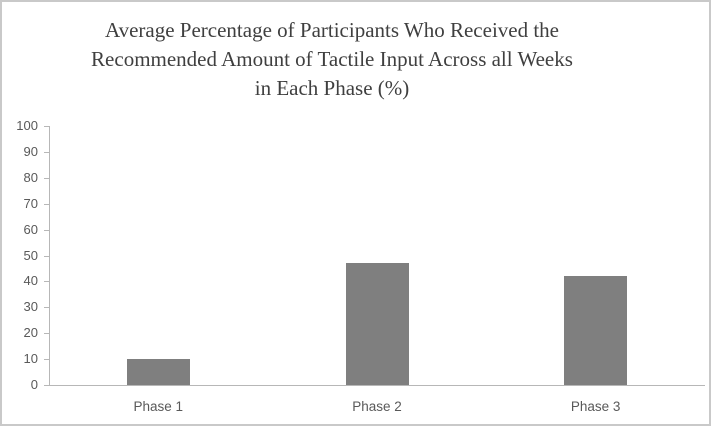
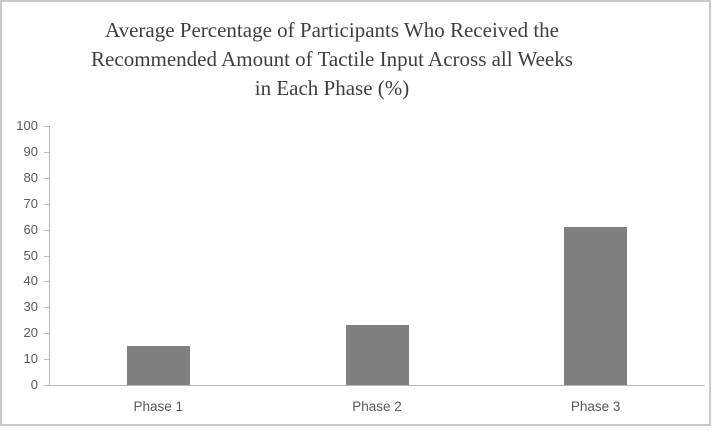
Phase 1: 10 -> 15
Phase 2: 47 -> 23
Phase 3: 42 -> 61
